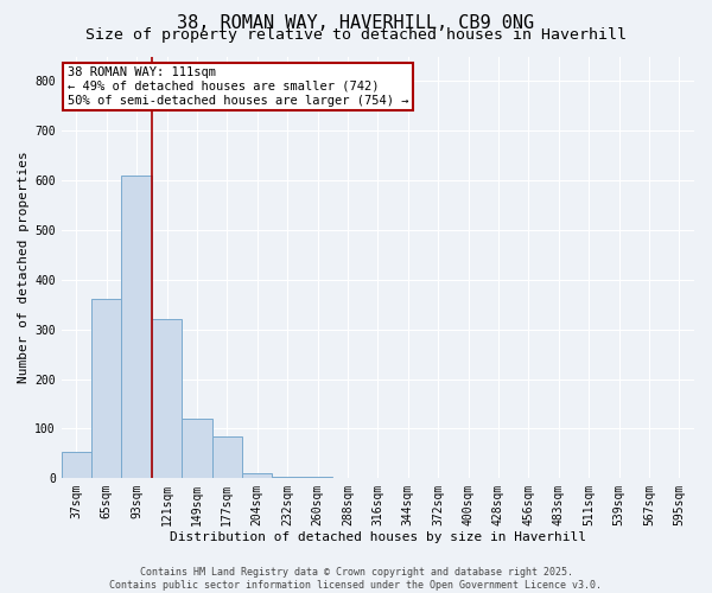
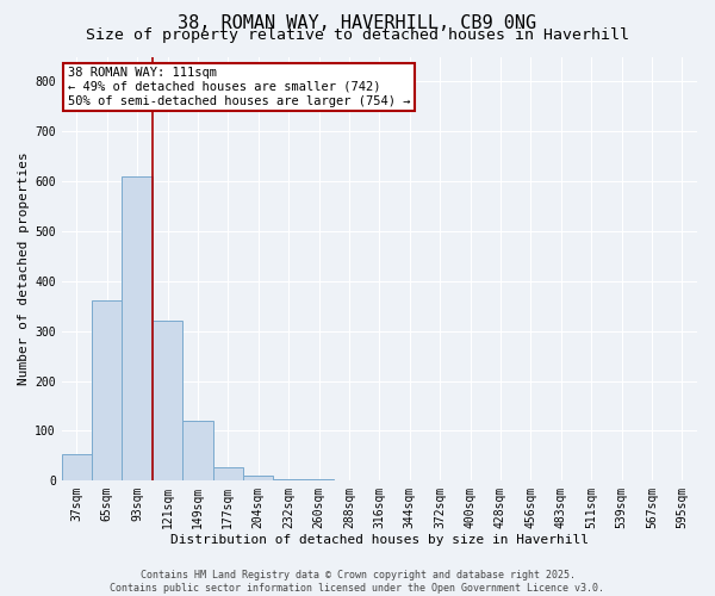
177sqm: 85 -> 28
